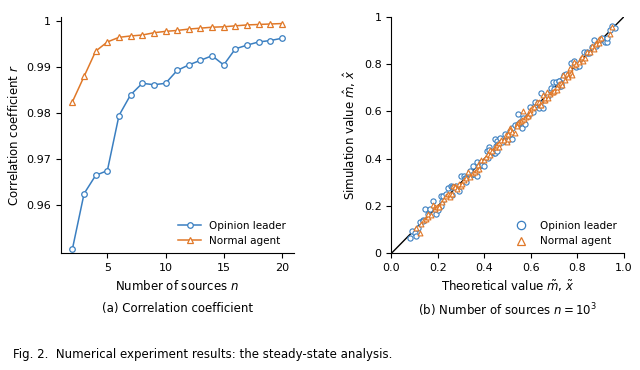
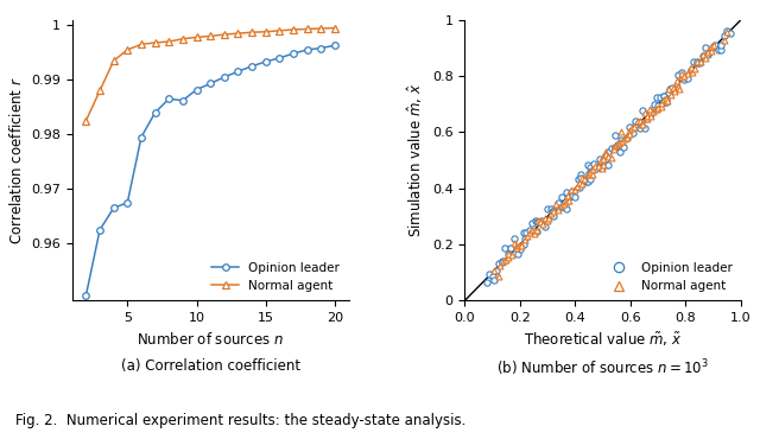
Opinion leader/10: 0.9865 -> 0.9882
Opinion leader/15: 0.9905 -> 0.9933
